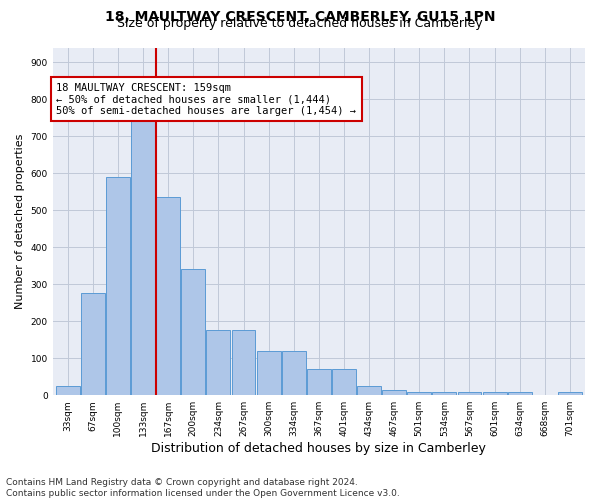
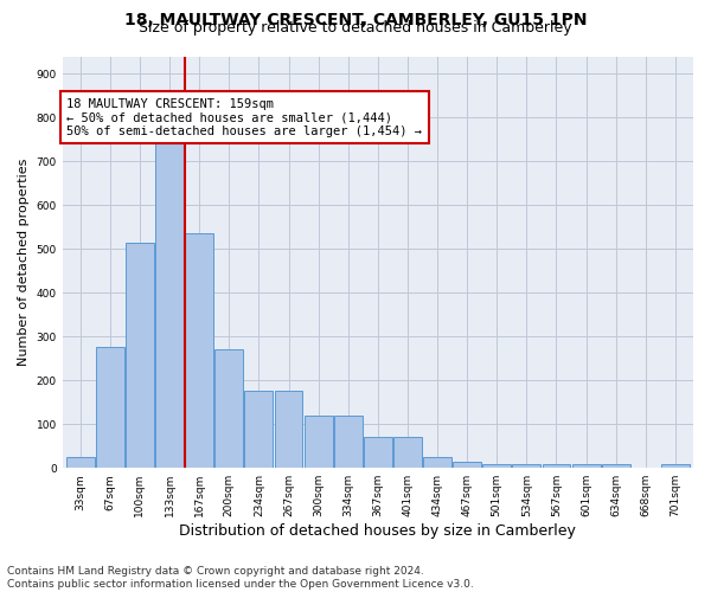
100sqm: 590 -> 515
200sqm: 340 -> 270
